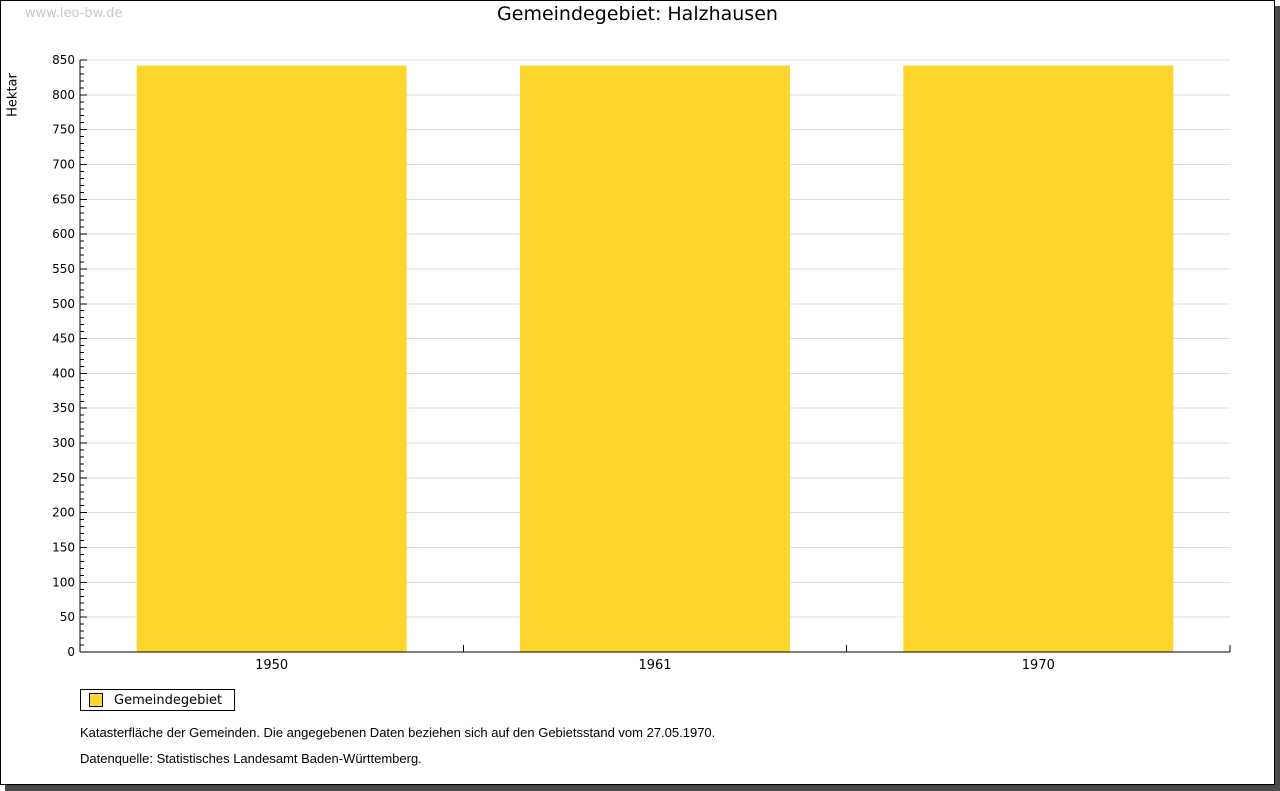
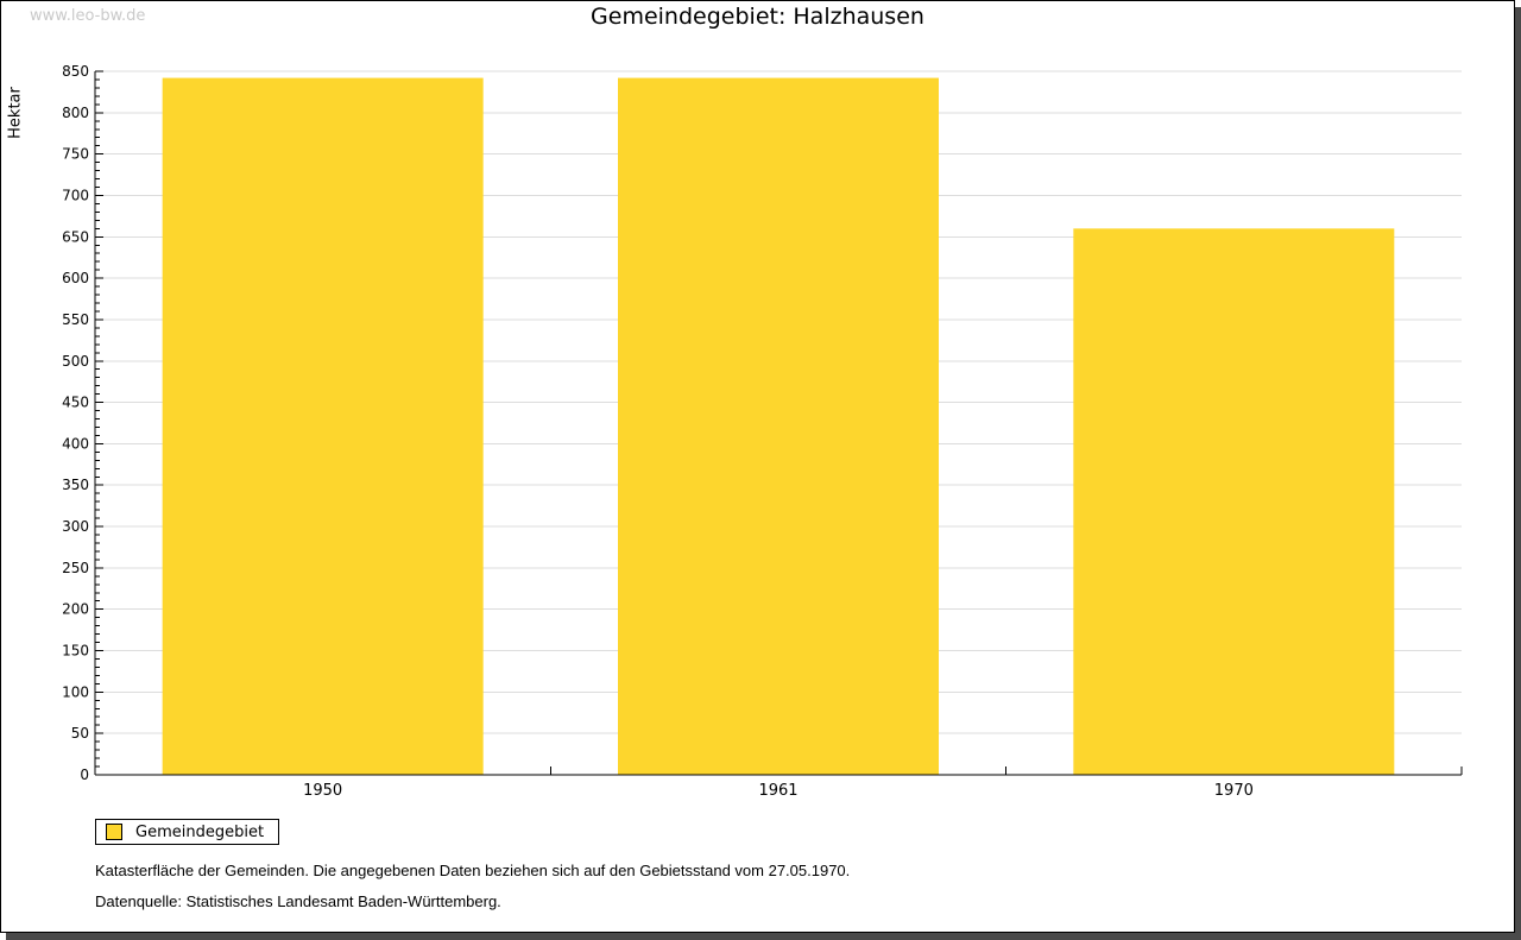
1970: 840 -> 660
